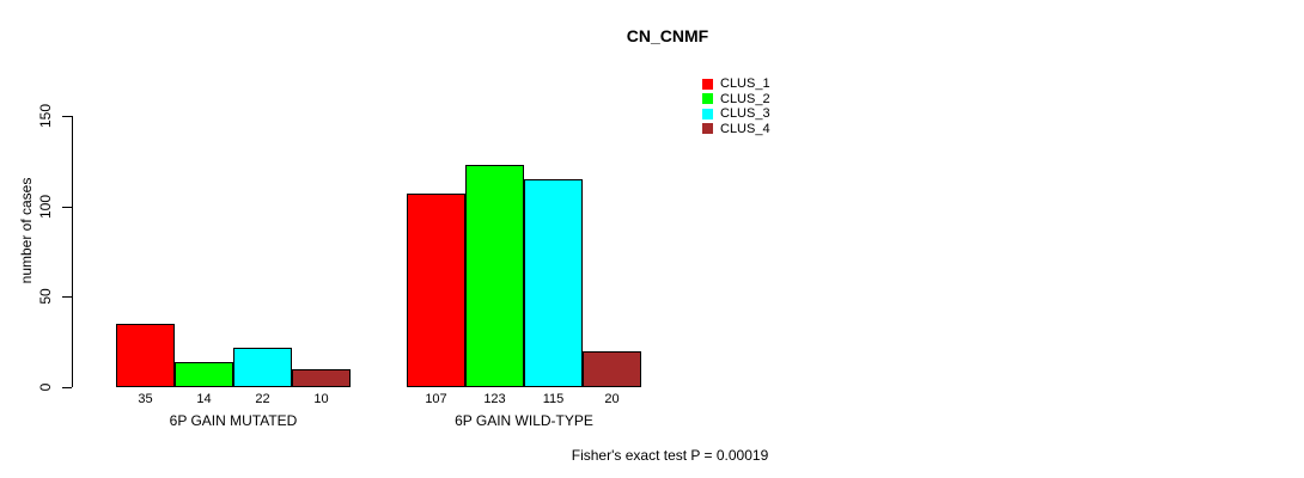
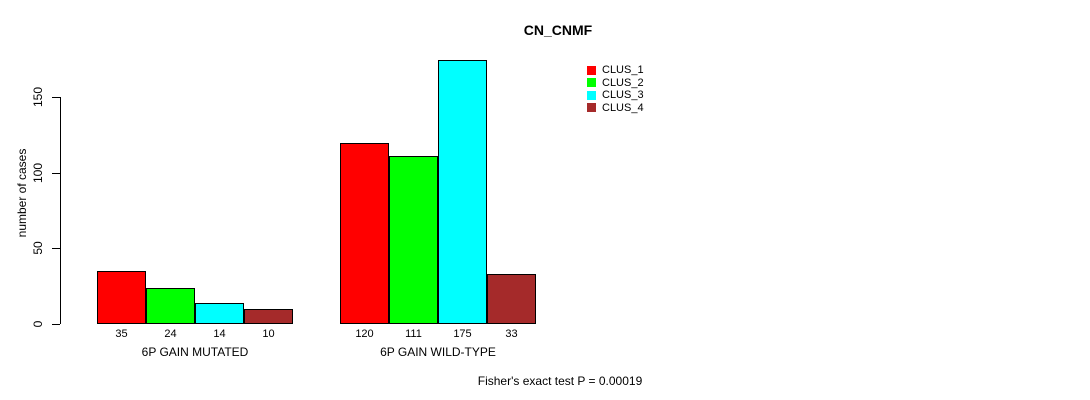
CLUS_2/6P GAIN MUTATED: 14 -> 24
CLUS_3/6P GAIN MUTATED: 22 -> 14
CLUS_1/6P GAIN WILD-TYPE: 107 -> 120
CLUS_2/6P GAIN WILD-TYPE: 123 -> 111
CLUS_3/6P GAIN WILD-TYPE: 115 -> 175
CLUS_4/6P GAIN WILD-TYPE: 20 -> 33
